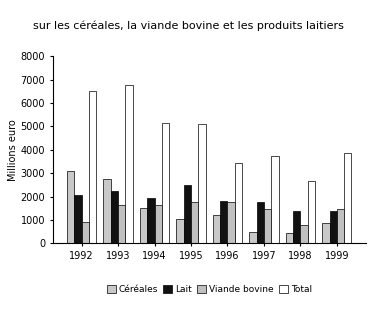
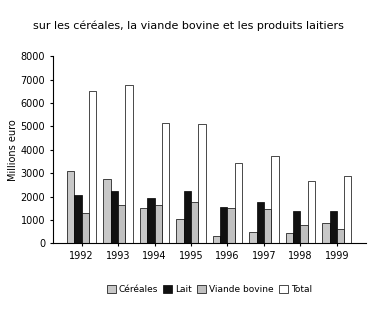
Viande bovine/1992: 900 -> 1300
Lait/1995: 2500 -> 2250
Céréales/1996: 1200 -> 300
Lait/1996: 1800 -> 1550
Viande bovine/1996: 1750 -> 1500
Viande bovine/1999: 1450 -> 600
Total/1999: 3850 -> 2900
